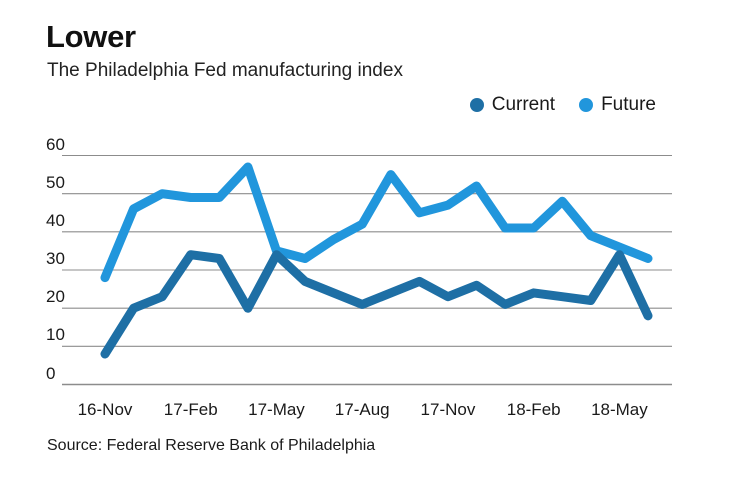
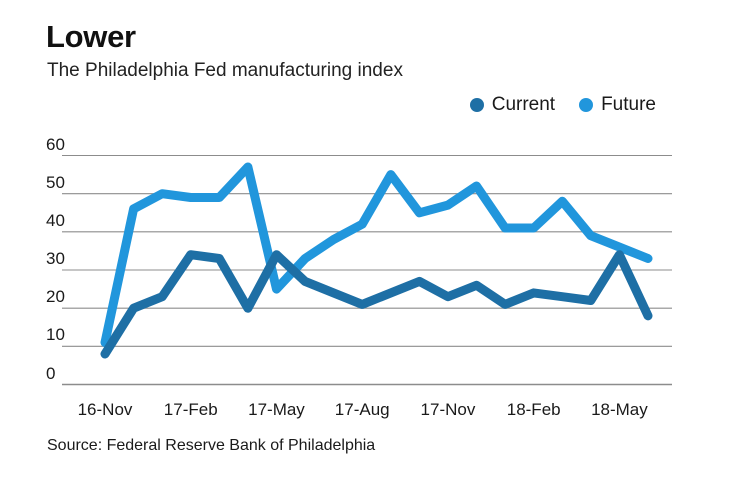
Future/16-Nov: 28 -> 11
Future/17-May: 35 -> 25
